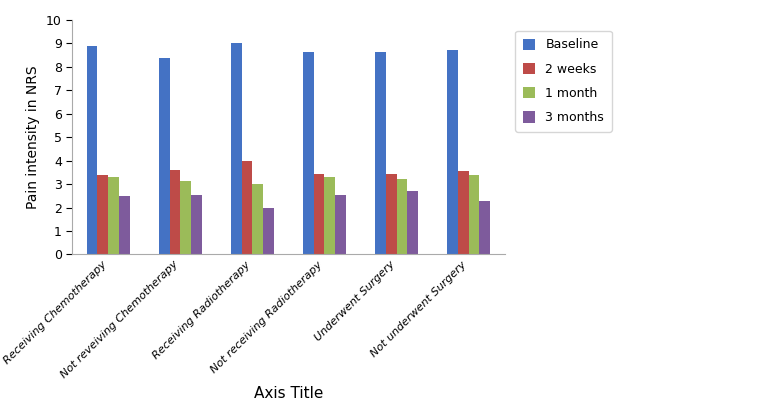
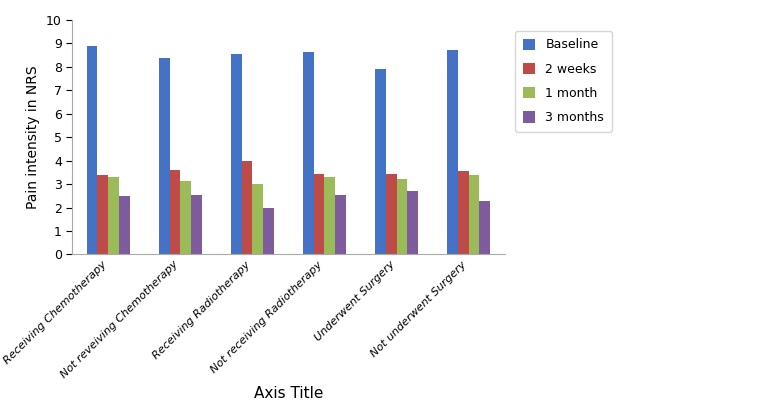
Baseline/Receiving Radiotherapy: 9.00 -> 8.55
Baseline/Underwent Surgery: 8.65 -> 7.90
